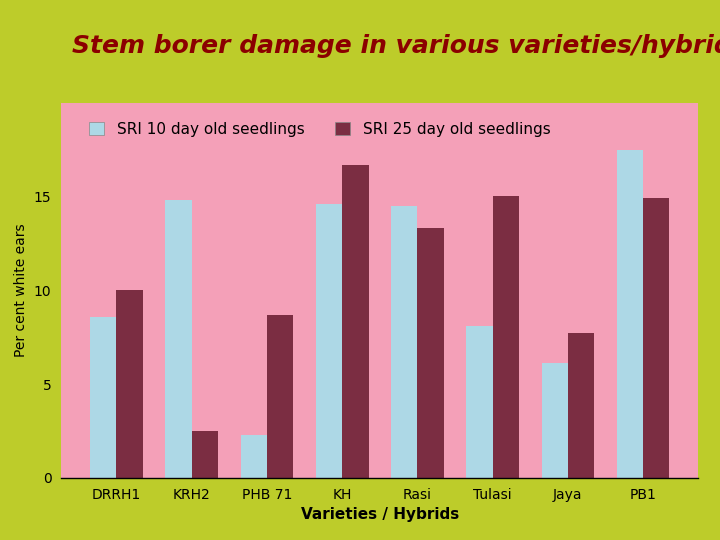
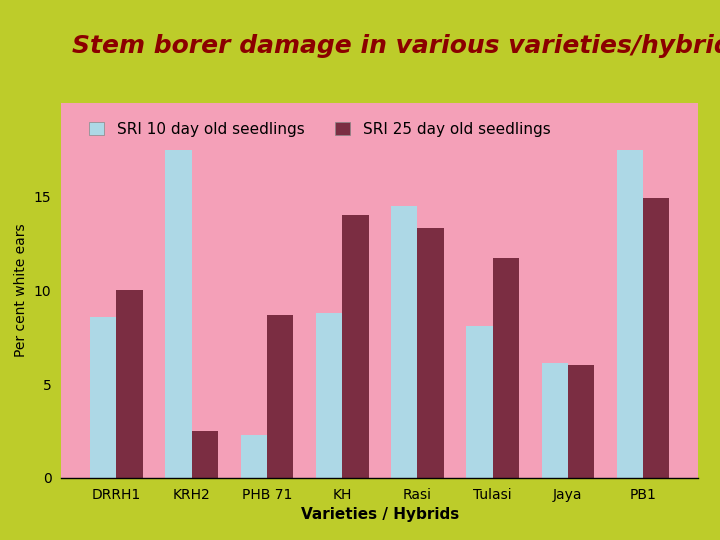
SRI 10 day old seedlings/KRH2: 14.8 -> 17.5
SRI 10 day old seedlings/KH: 14.6 -> 8.8
SRI 25 day old seedlings/KH: 16.7 -> 14.0
SRI 25 day old seedlings/Tulasi: 15.0 -> 11.7
SRI 25 day old seedlings/Jaya: 7.7 -> 6.0
